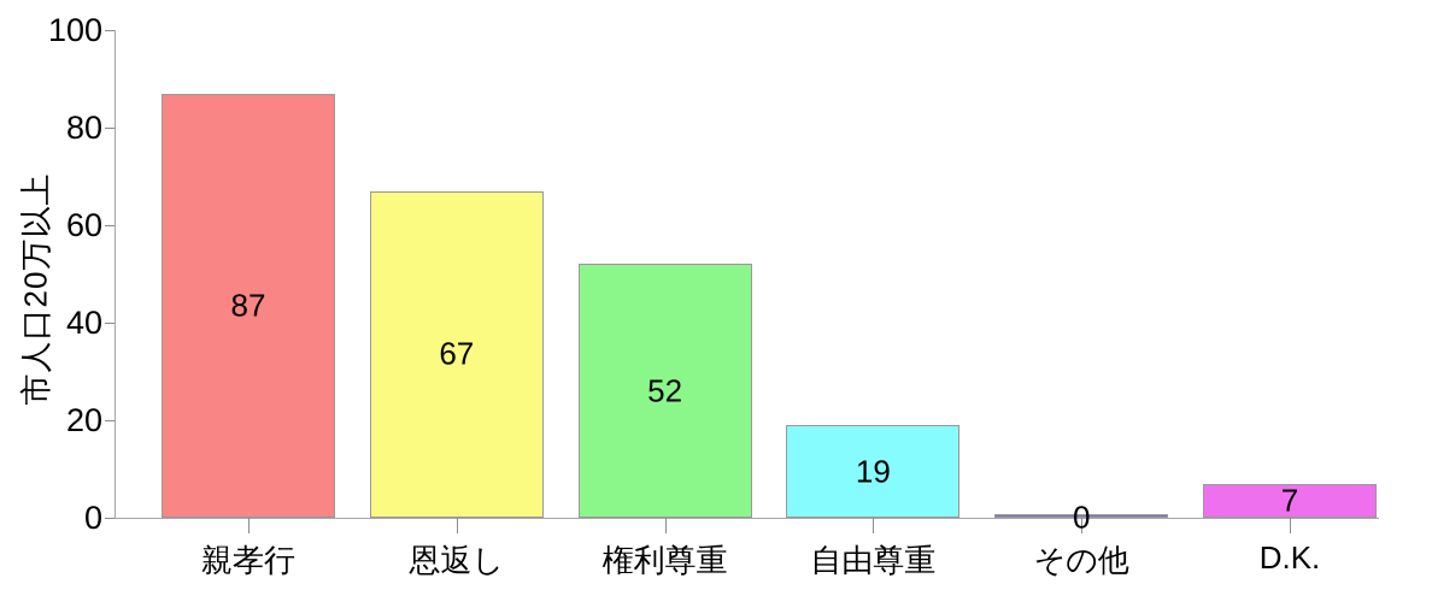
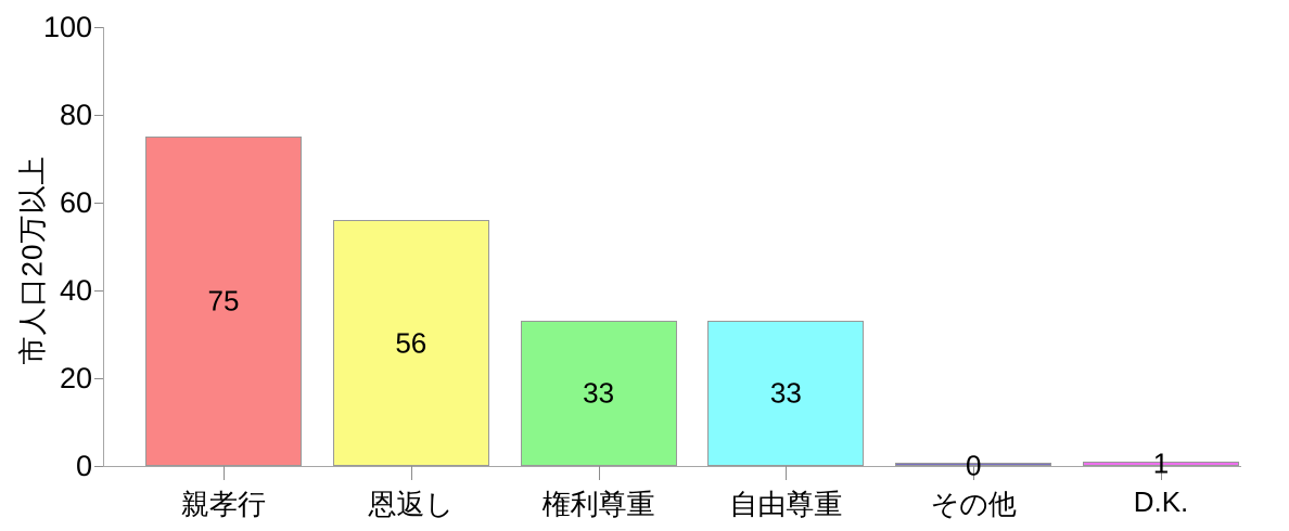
親孝行: 87 -> 75
恩返し: 67 -> 56
権利尊重: 52 -> 33
自由尊重: 19 -> 33
D.K.: 7 -> 1
